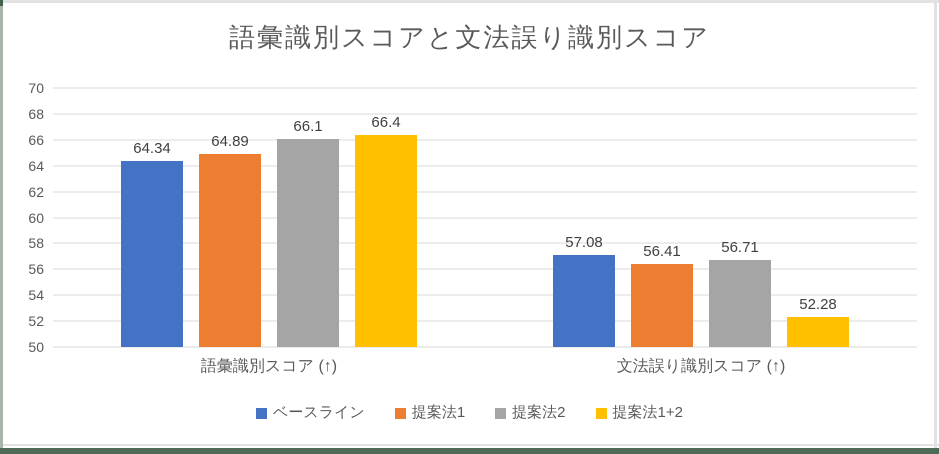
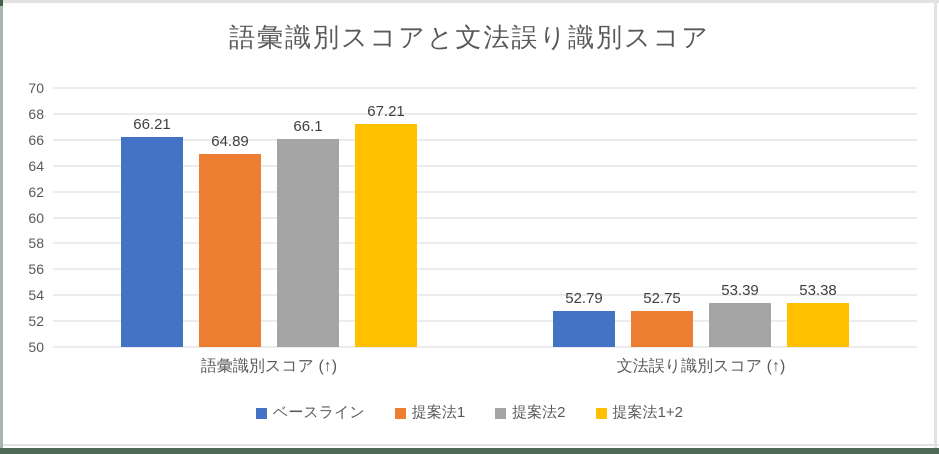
ベースライン/語彙識別スコア (↑): 64.34 -> 66.21
提案法1+2/語彙識別スコア (↑): 66.4 -> 67.21
ベースライン/文法誤り識別スコア (↑): 57.08 -> 52.79
提案法1/文法誤り識別スコア (↑): 56.41 -> 52.75
提案法2/文法誤り識別スコア (↑): 56.71 -> 53.39
提案法1+2/文法誤り識別スコア (↑): 52.28 -> 53.38
